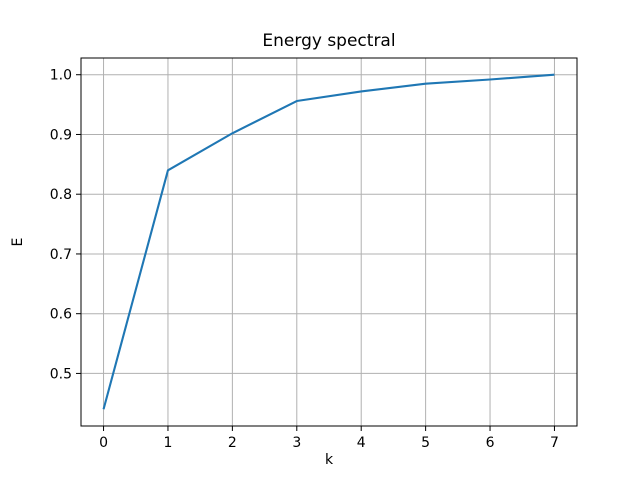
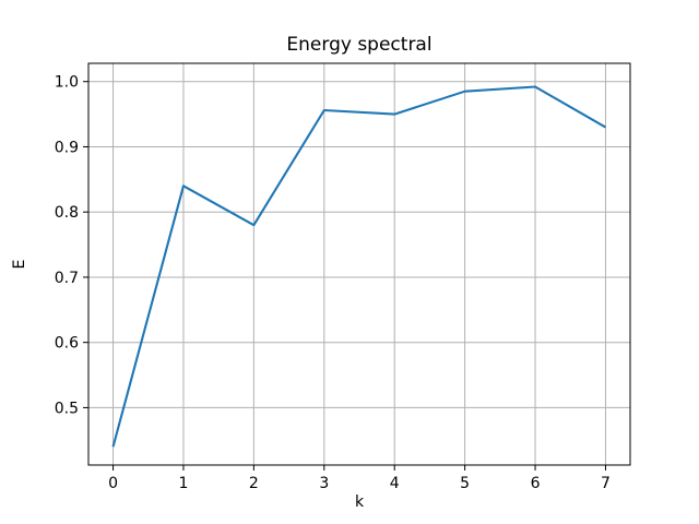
2: 0.90 -> 0.78
4: 0.97 -> 0.95
7: 1.00 -> 0.93
